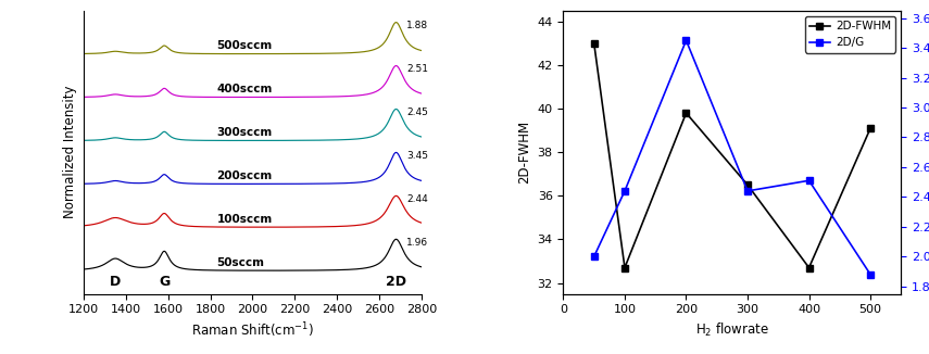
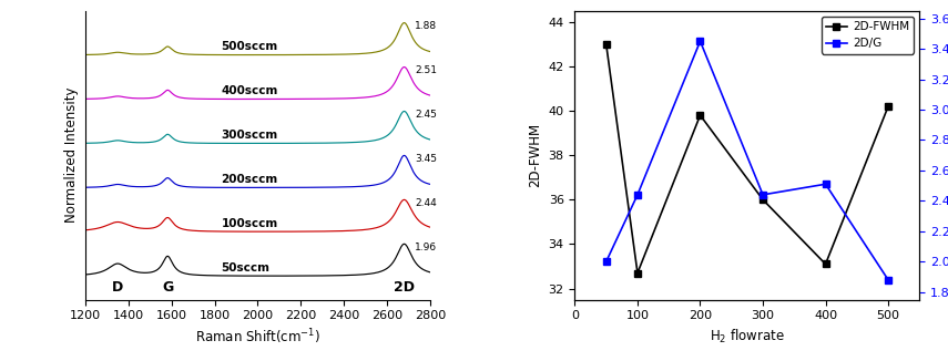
2D-FWHM/300: 36.5 -> 36.0
2D-FWHM/400: 32.7 -> 33.1
2D-FWHM/500: 39.1 -> 40.2
